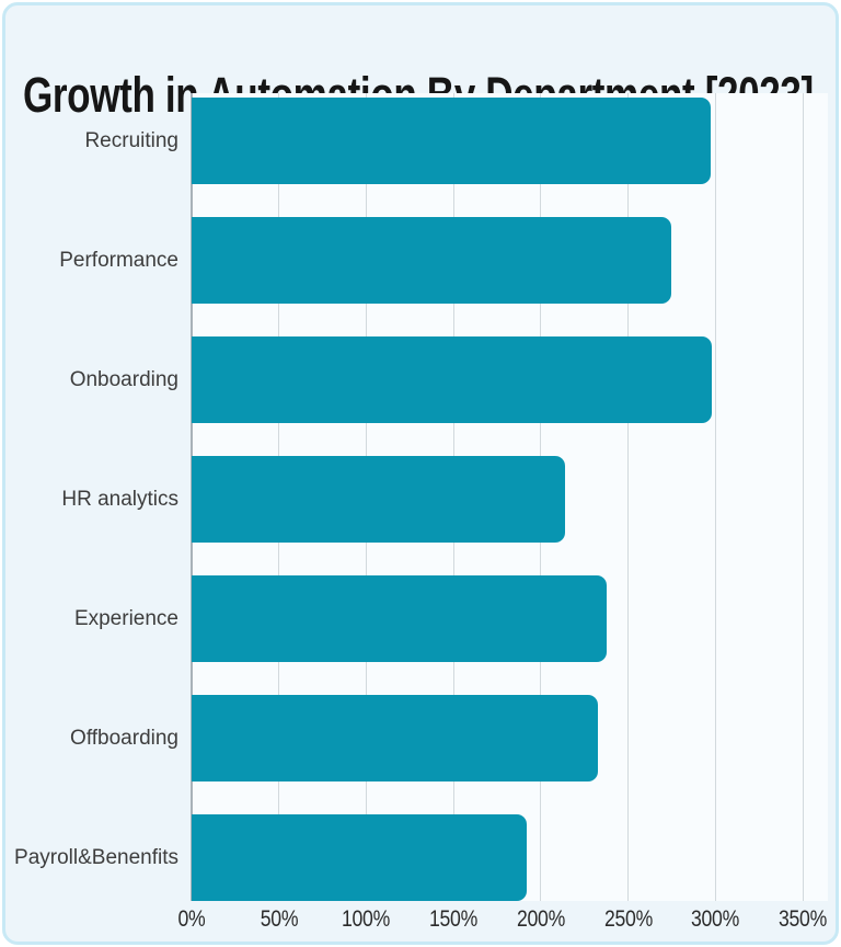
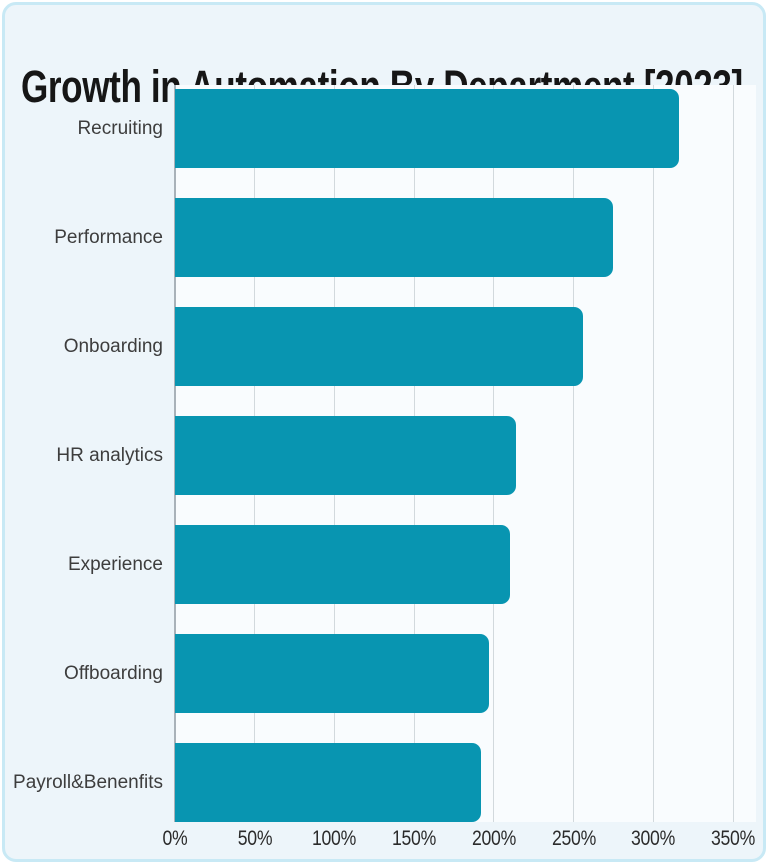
Recruiting: 297% -> 316%
Onboarding: 298% -> 256%
Experience: 238% -> 210%
Offboarding: 233% -> 197%
